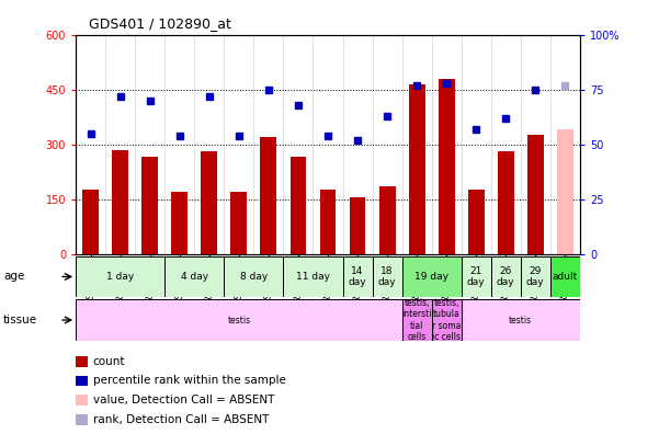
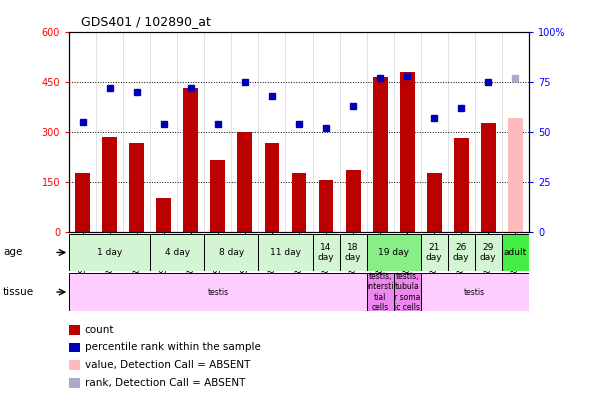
GSM9877: 170 -> 100
GSM9880: 280 -> 430
GSM9883: 170 -> 215
GSM9886: 320 -> 300
